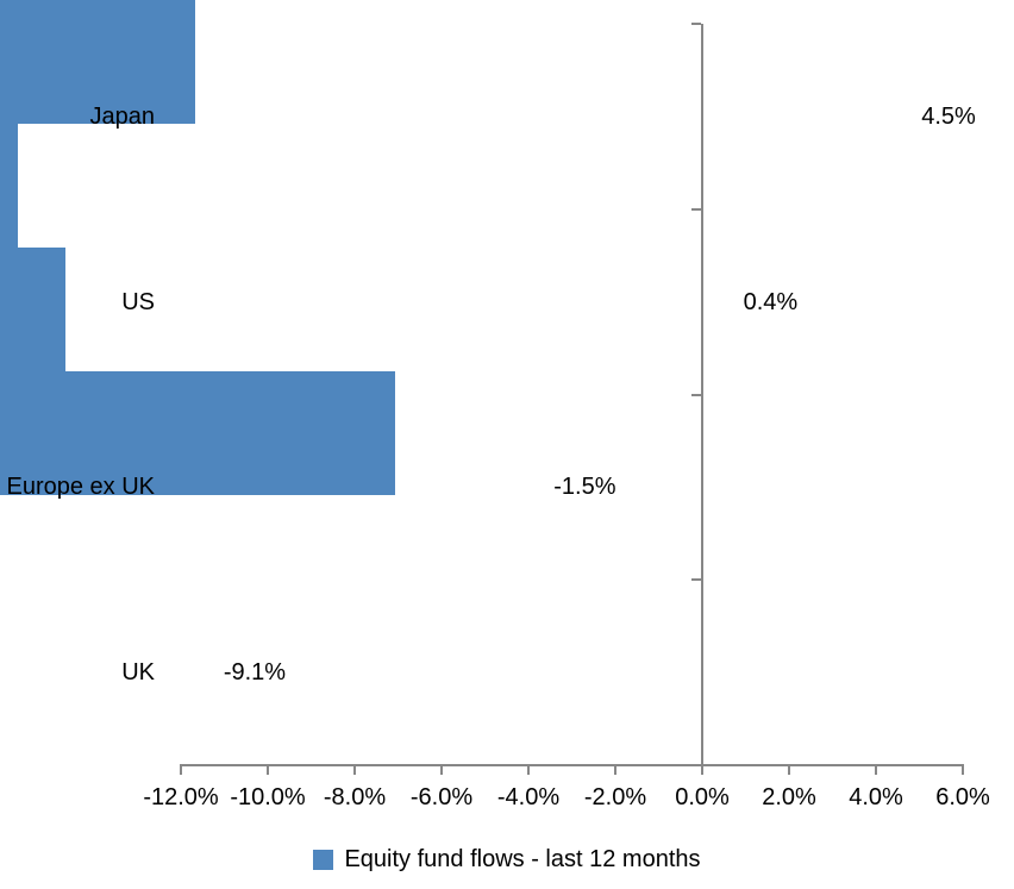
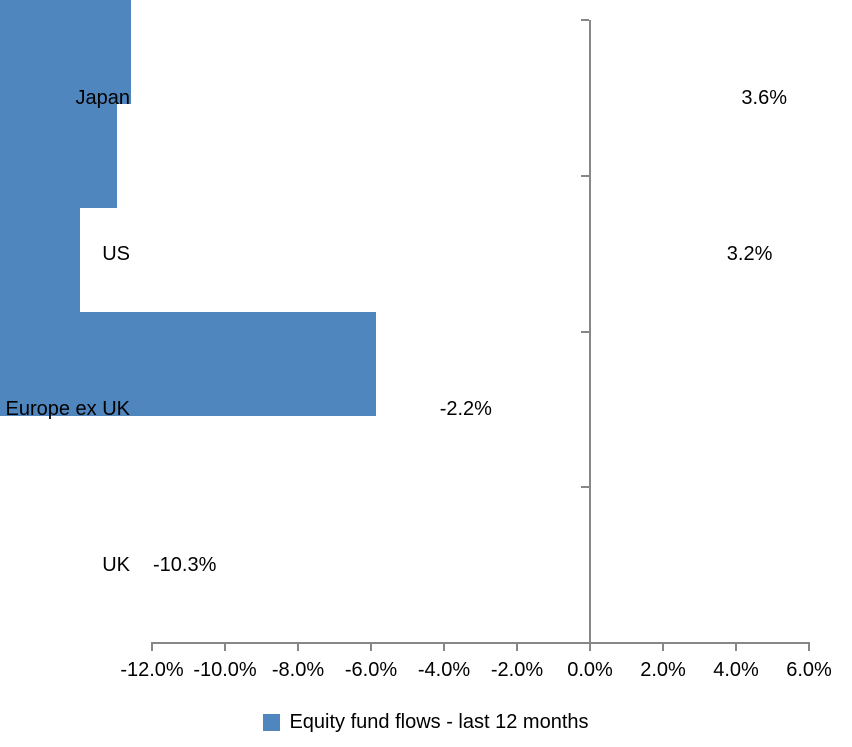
Japan: 4.5% -> 3.6%
US: 0.4% -> 3.2%
Europe ex UK: -1.5% -> -2.2%
UK: -9.1% -> -10.3%
